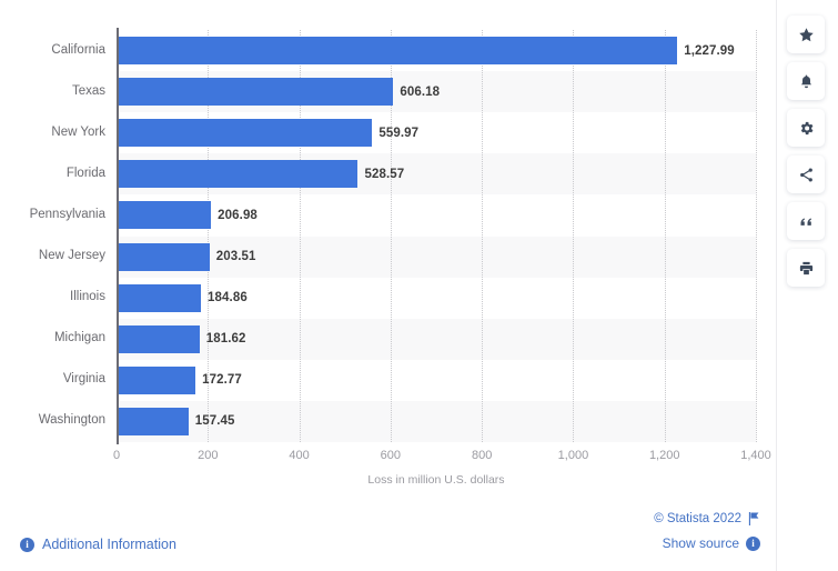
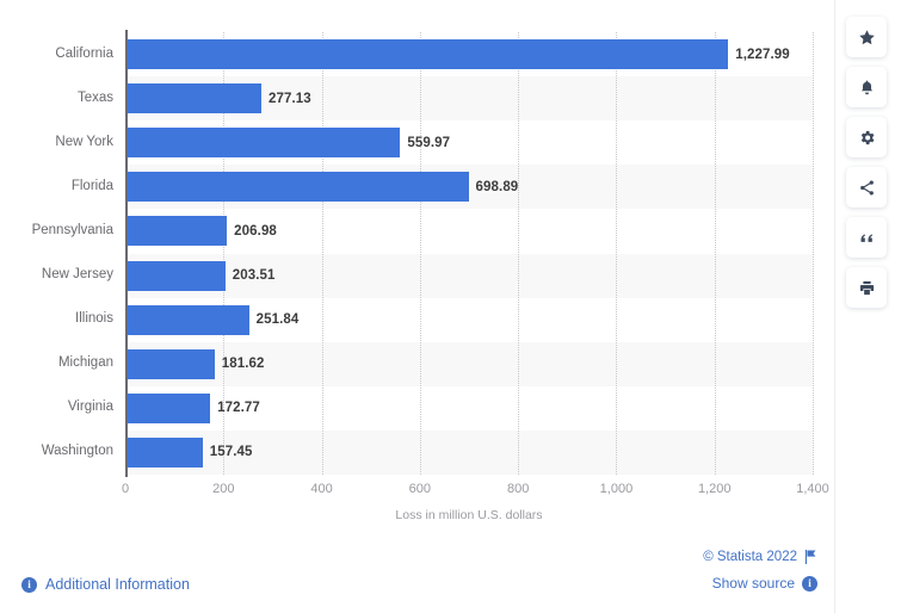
Texas: 606.18 -> 277.13
Florida: 528.57 -> 698.89
Illinois: 184.86 -> 251.84
